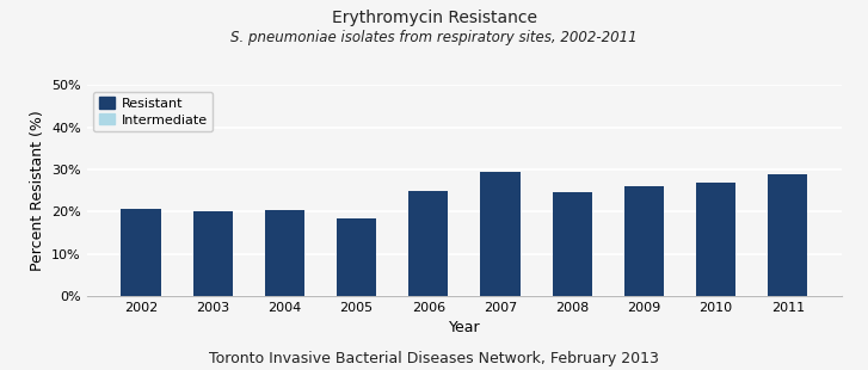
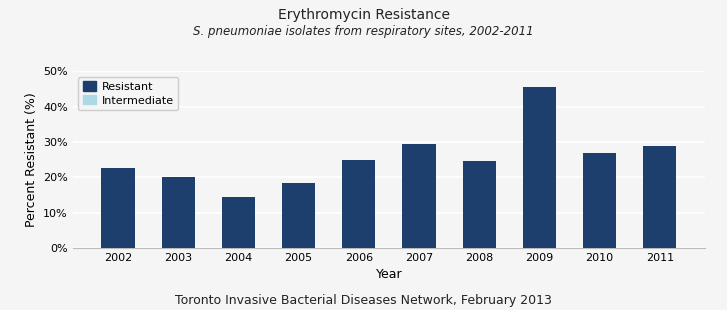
2002: 20.7% -> 22.5%
2004: 20.5% -> 14.5%
2009: 26.0% -> 45.5%
